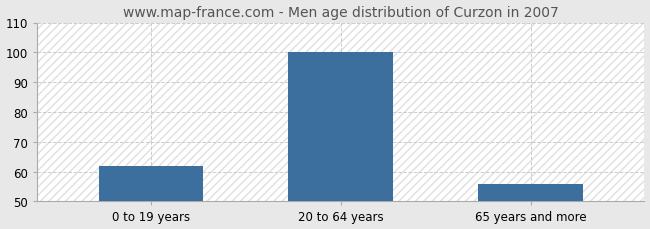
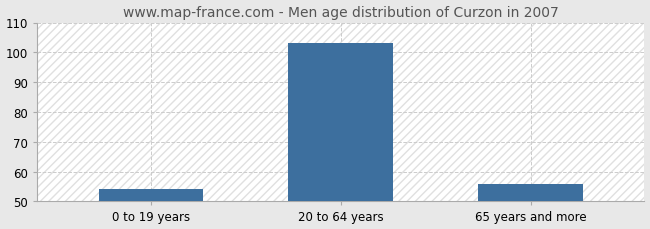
0 to 19 years: 62 -> 54
20 to 64 years: 100 -> 103
